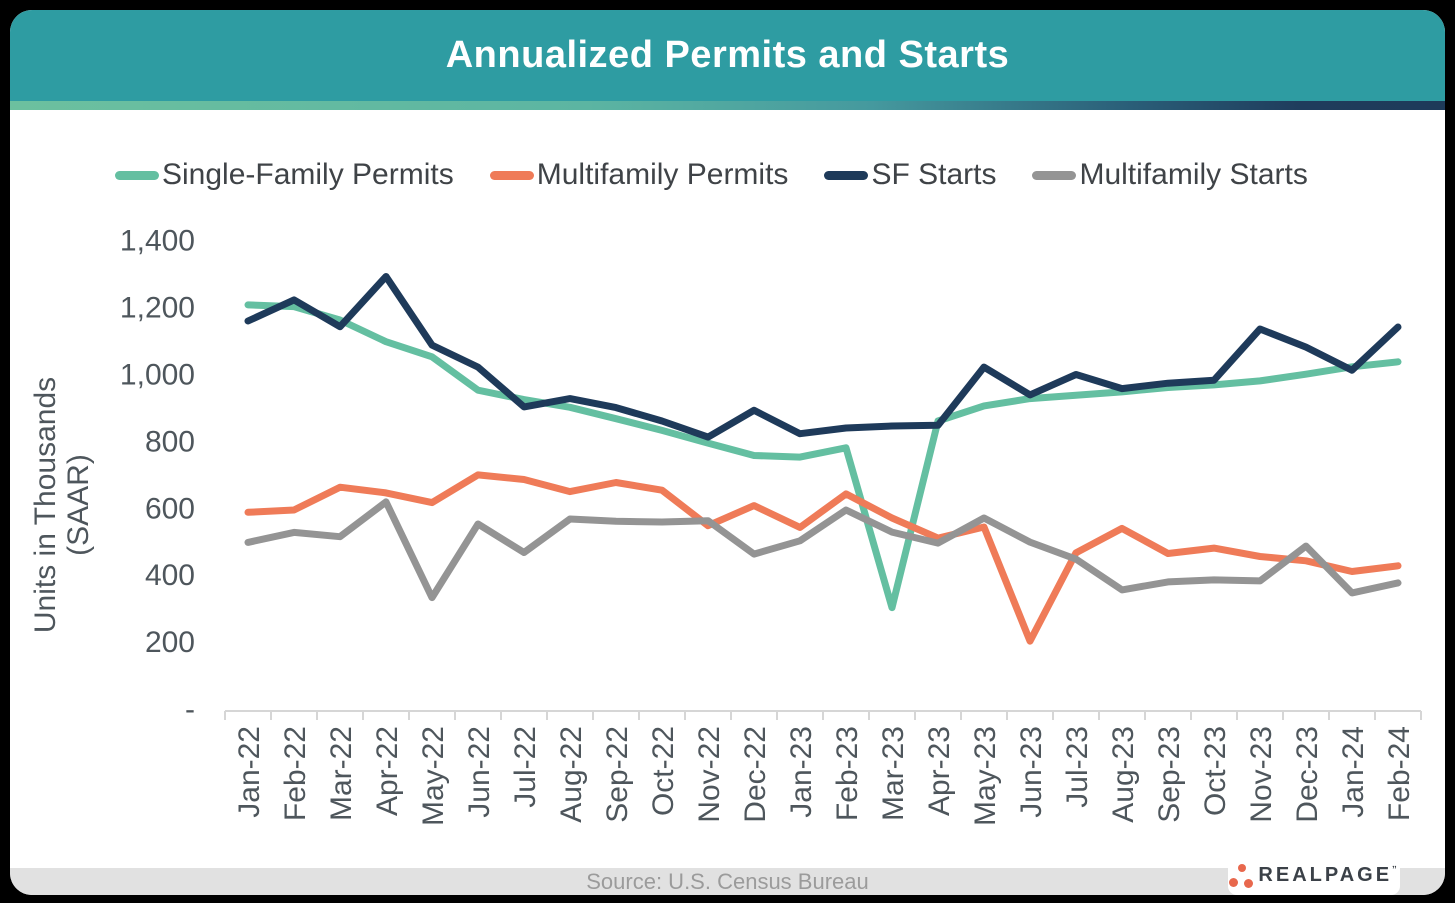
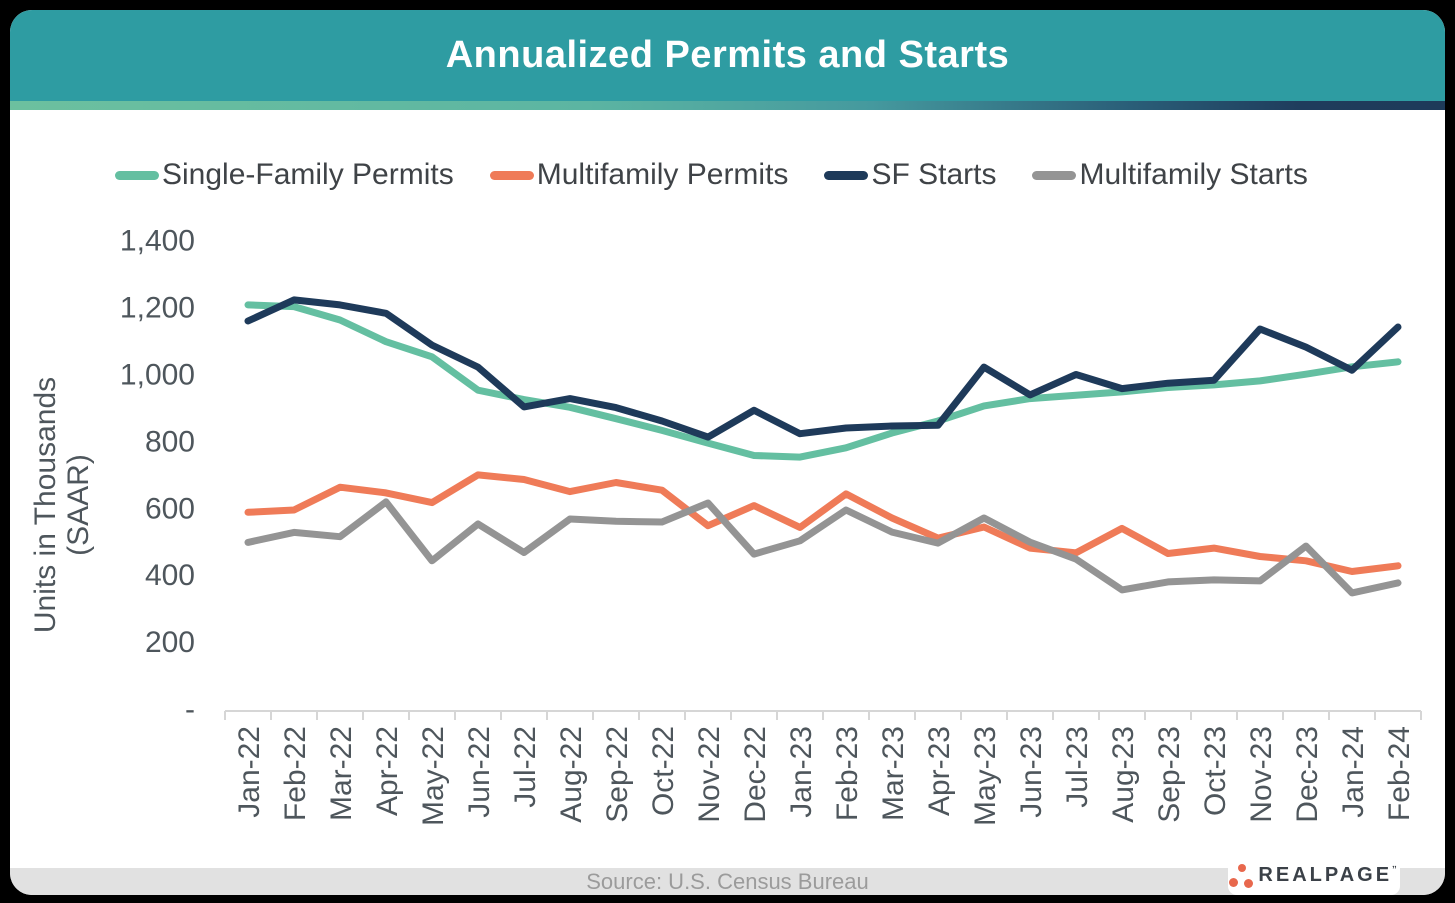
SF Starts/Mar-22: 1140 -> 1200
SF Starts/Apr-22: 1290 -> 1180
Multifamily Starts/May-22: 330 -> 440
Multifamily Starts/Nov-22: 560 -> 610
Single-Family Permits/Mar-23: 300 -> 820
Multifamily Permits/Jun-23: 200 -> 480
